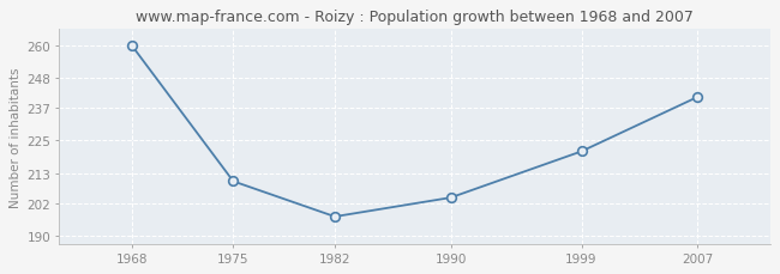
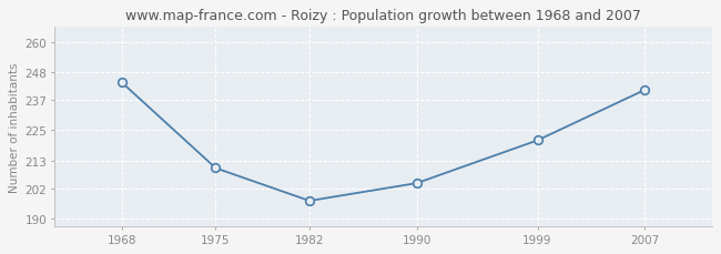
1968: 260 -> 244
